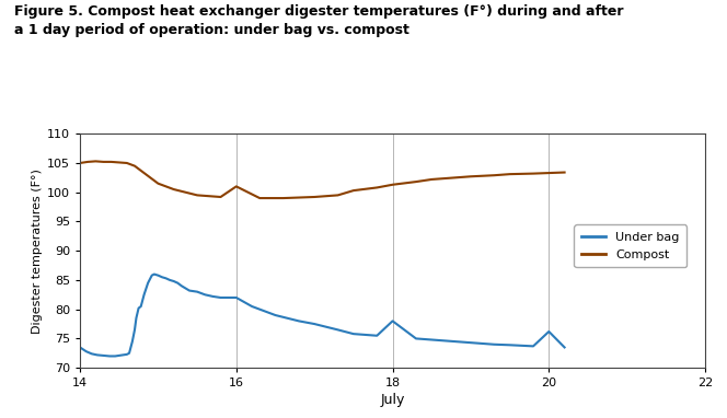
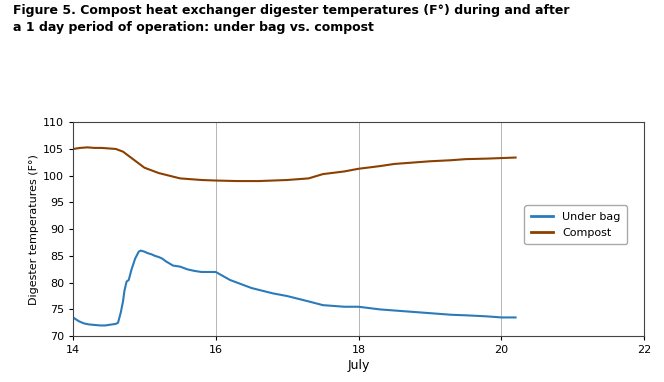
Compost/16: 101.0 -> 99.1
Under bag/18: 78.0 -> 75.5
Under bag/20: 76.2 -> 73.5
